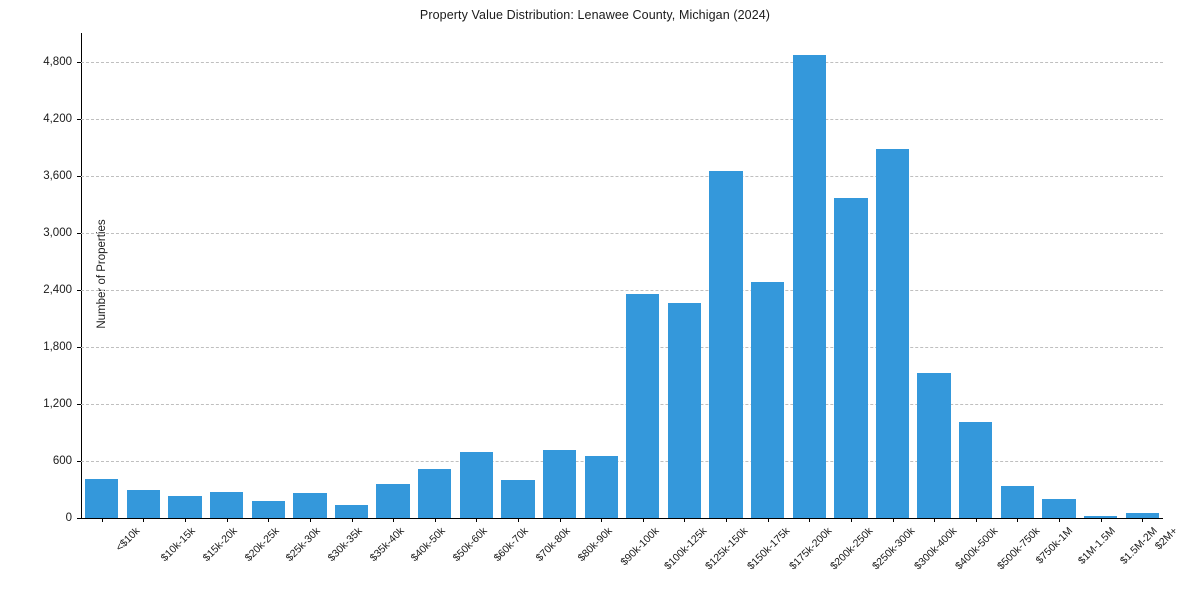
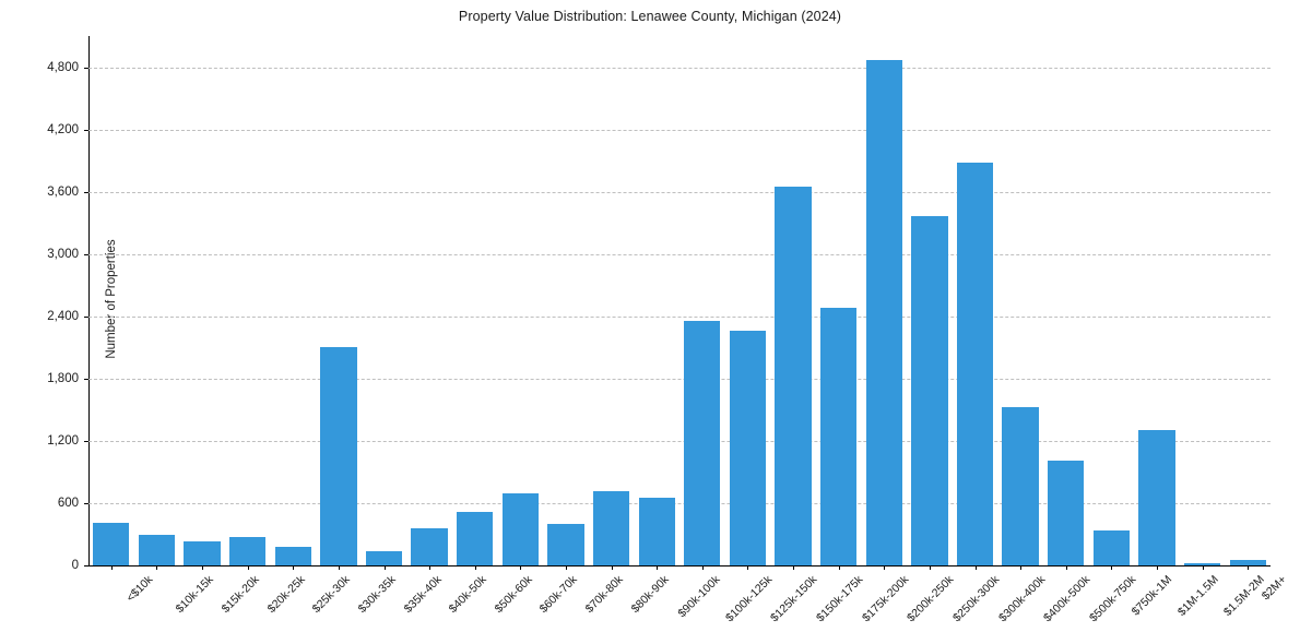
$30k-35k: 300 -> 2100
$1M-1.5M: 200 -> 1300
